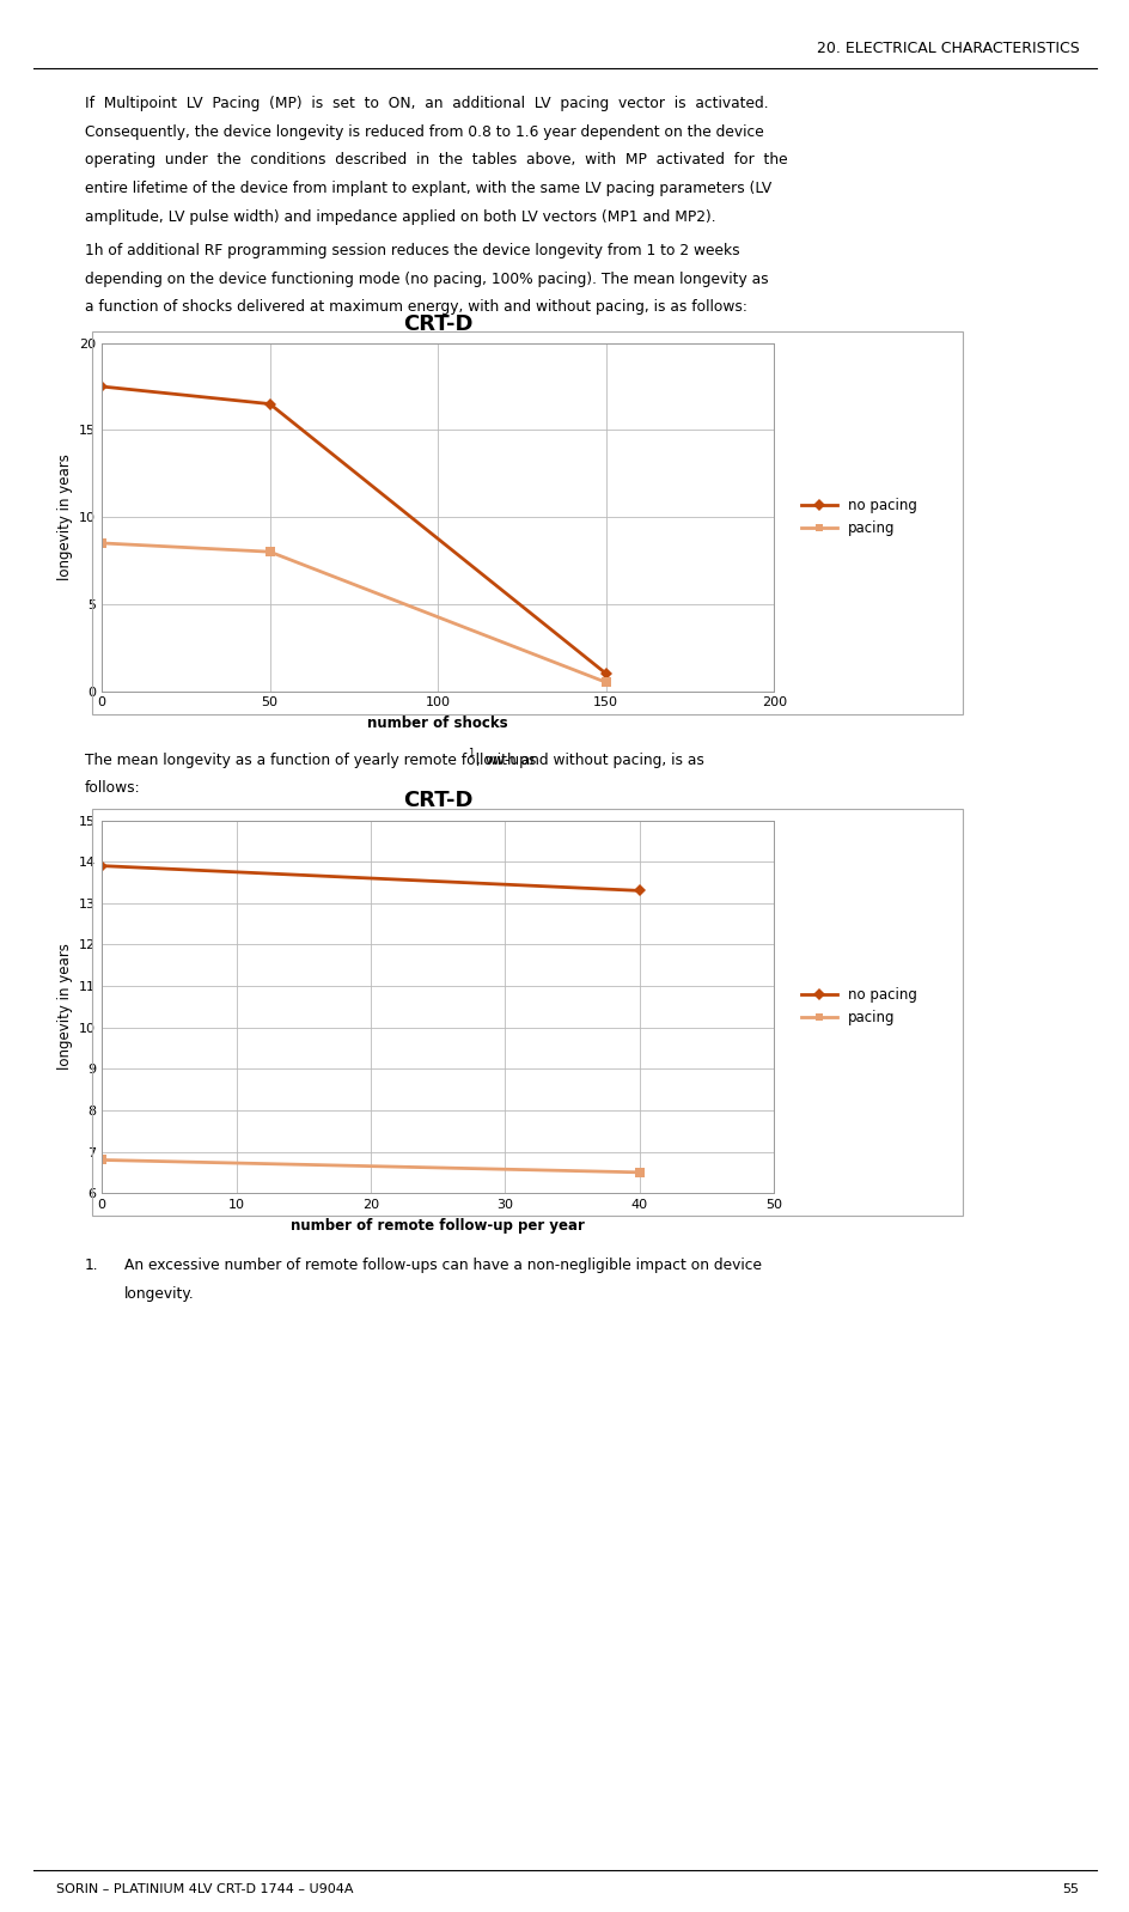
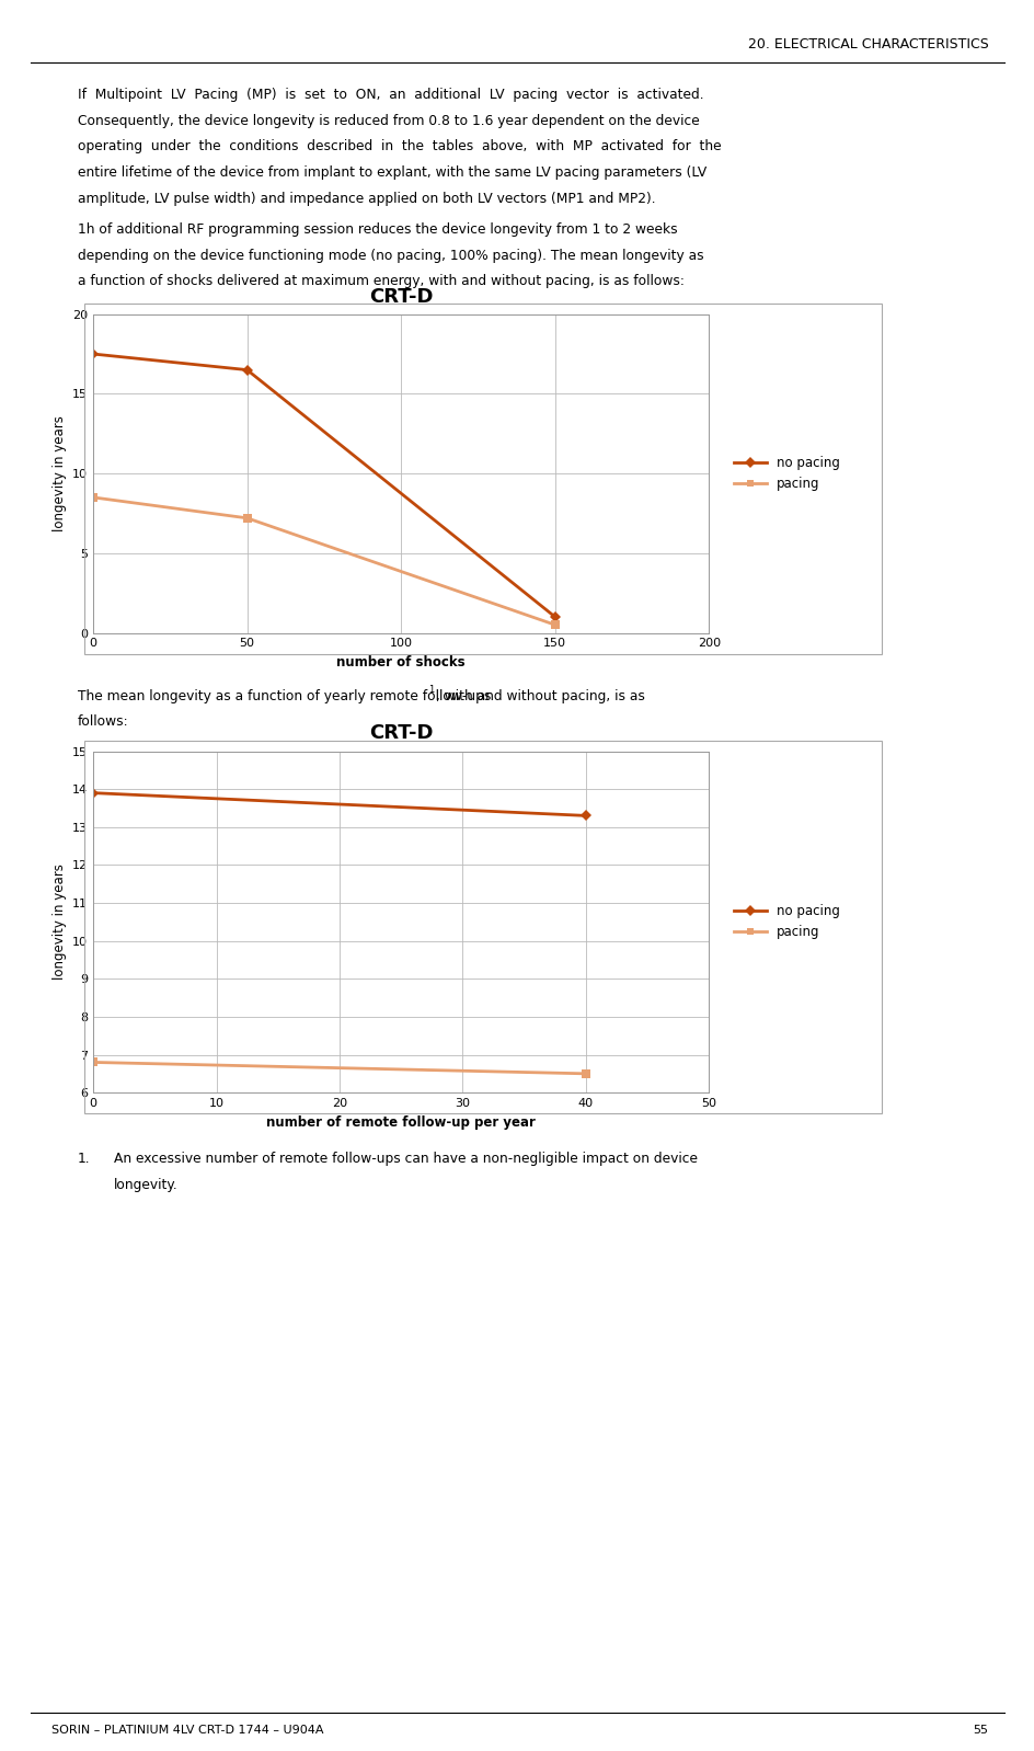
pacing/50: 8.0 -> 7.2
